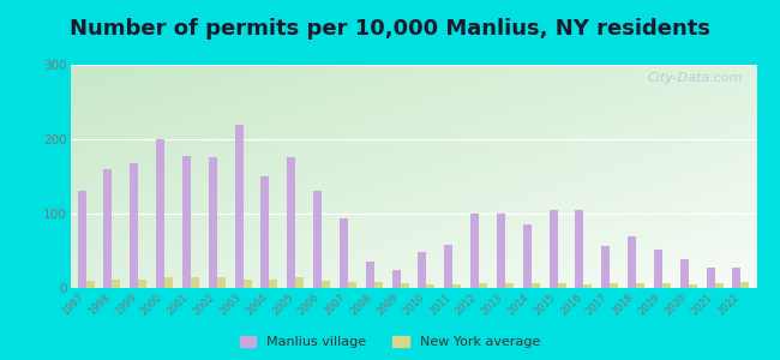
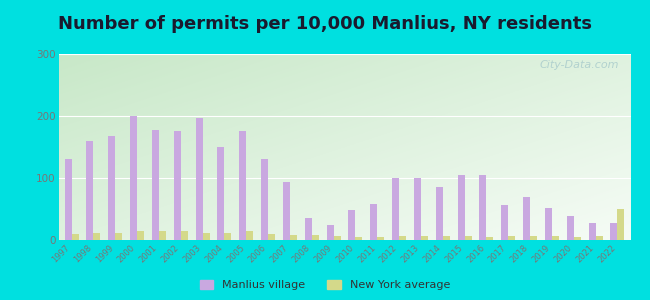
Manlius village/2003: 220 -> 196
New York average/2022: 8 -> 50
